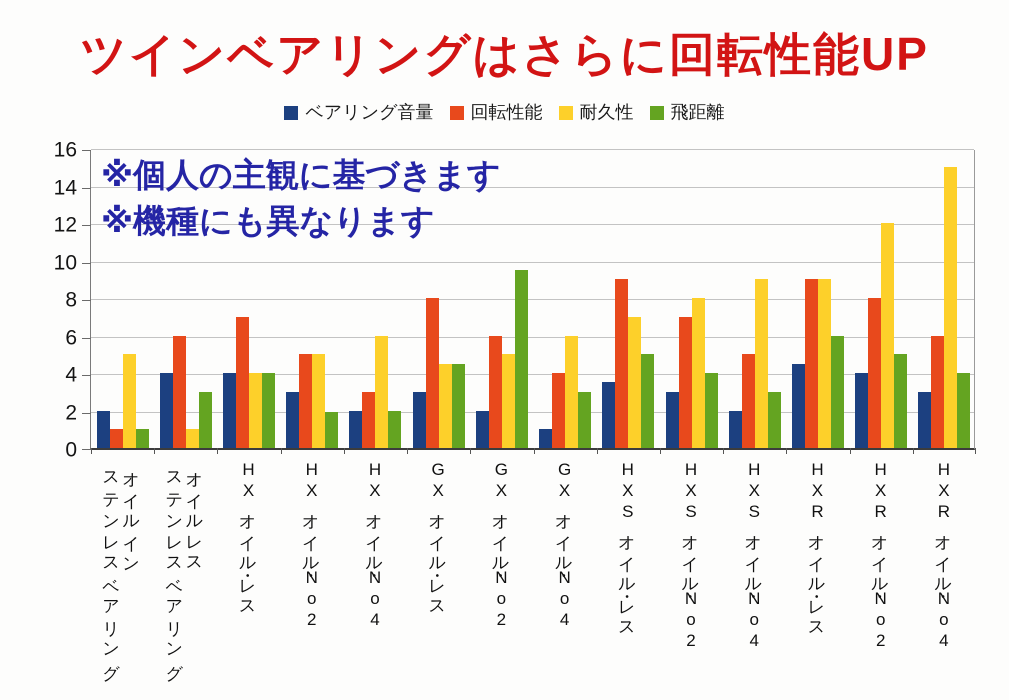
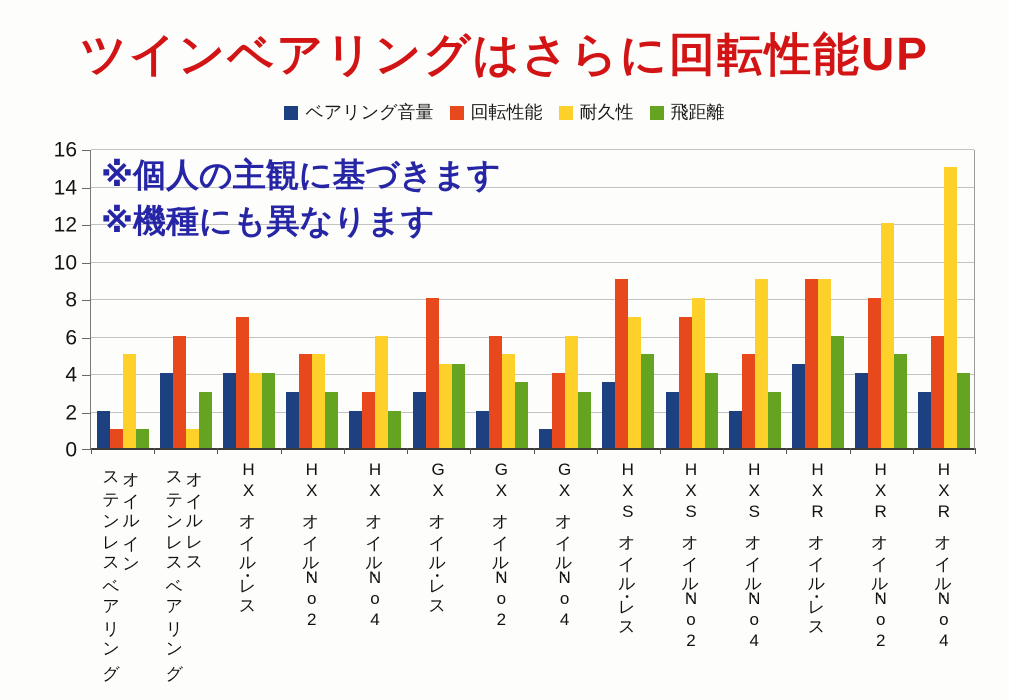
飛距離/HXオイル・No2: 1.9 -> 3.0
飛距離/GXオイル・No2: 9.5 -> 3.5
